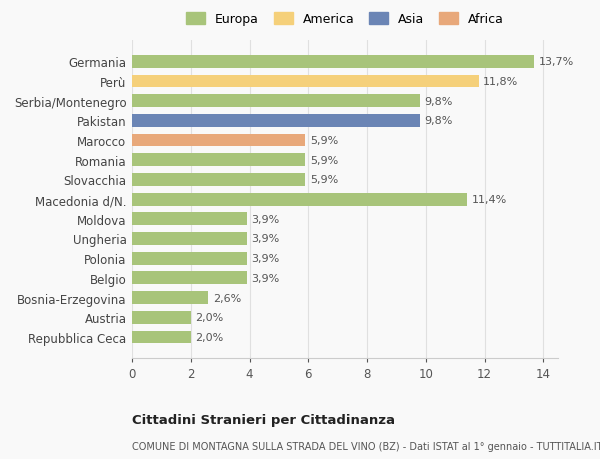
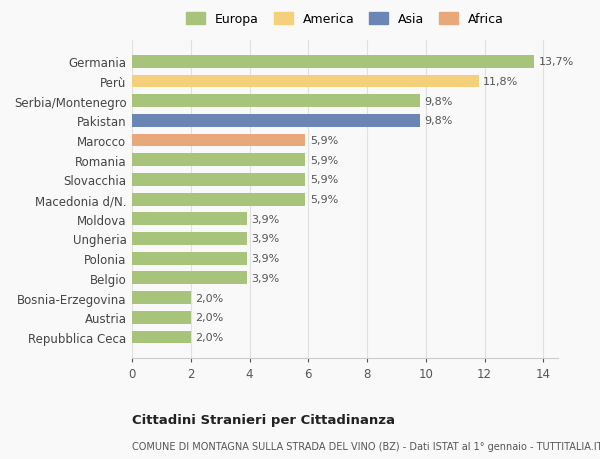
Macedonia d/N.: 11,4% -> 5,9%
Bosnia-Erzegovina: 2,6% -> 2,0%
